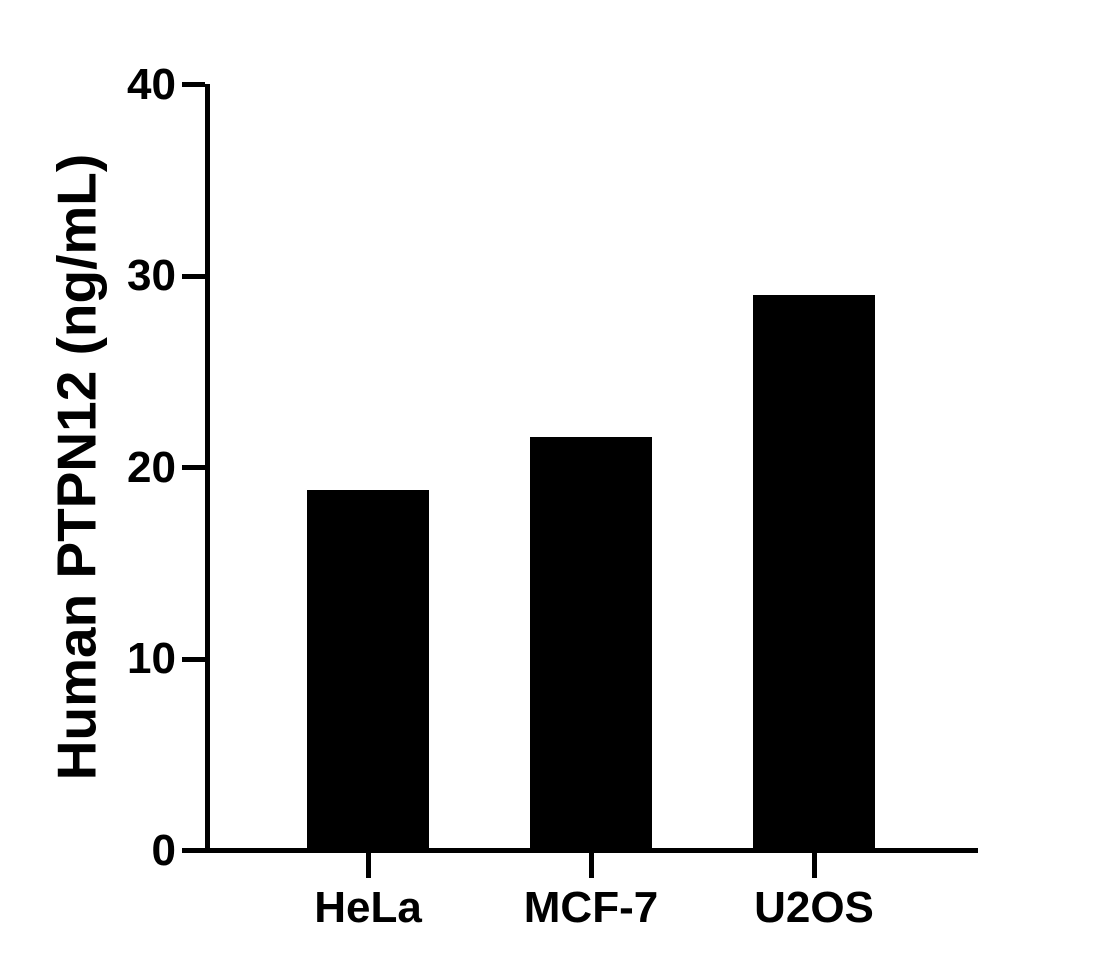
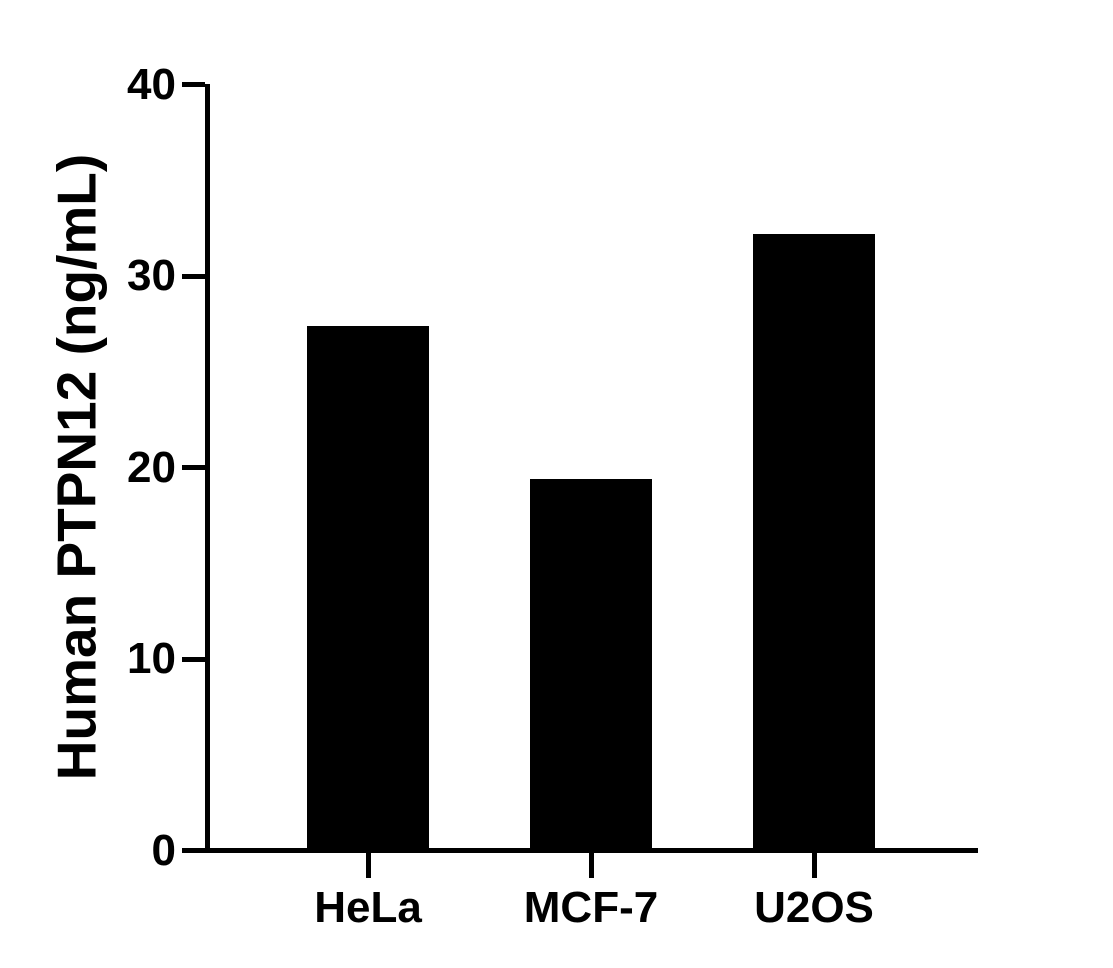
HeLa: 18.8 -> 27.4
MCF-7: 21.6 -> 19.4
U2OS: 29.0 -> 32.2
